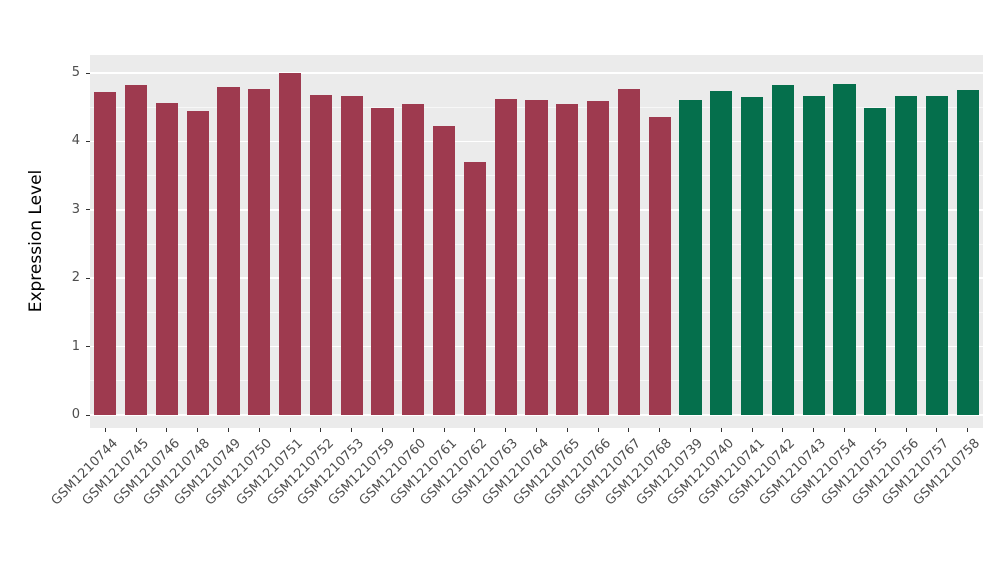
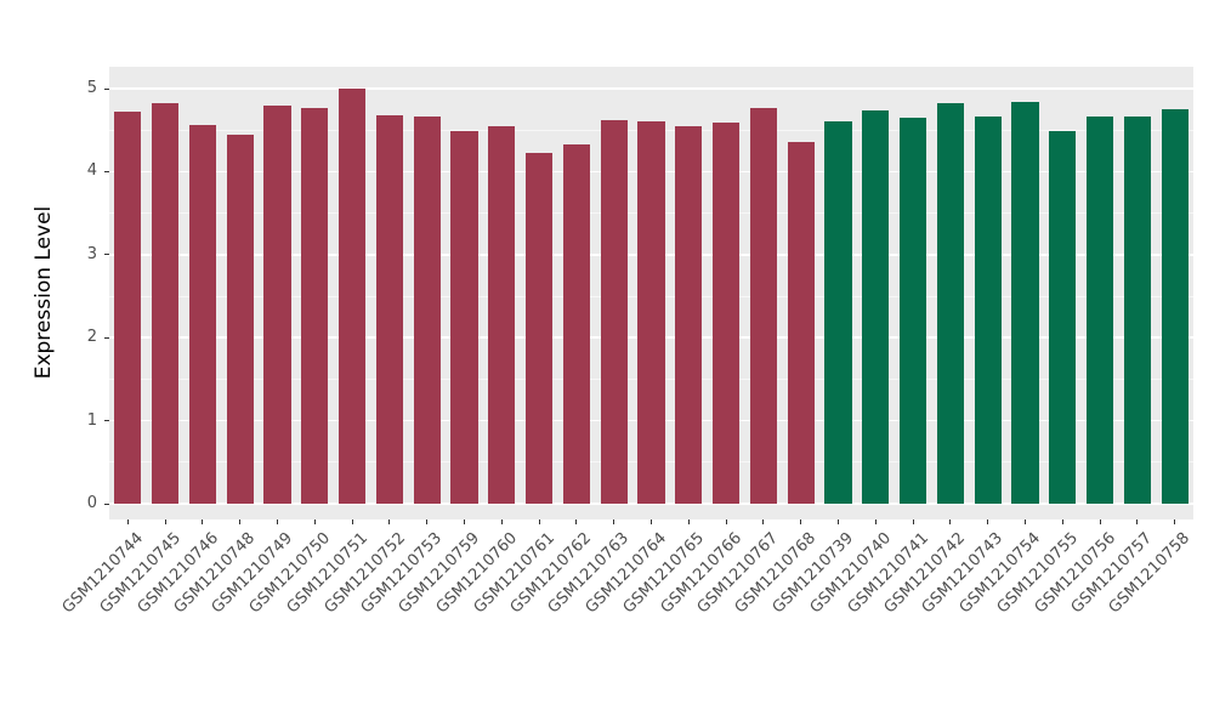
GSM1210762: 3.7 -> 4.3
